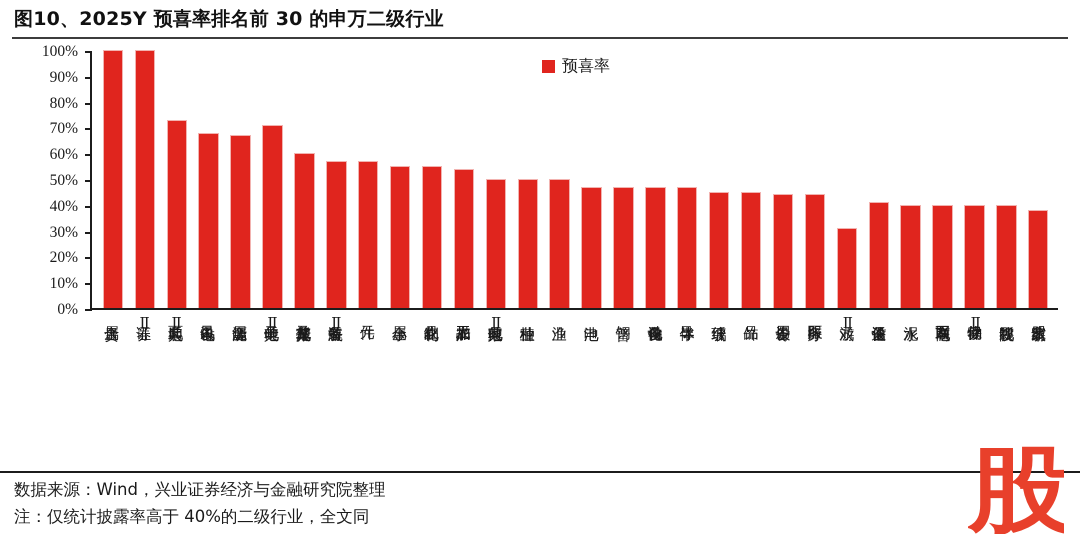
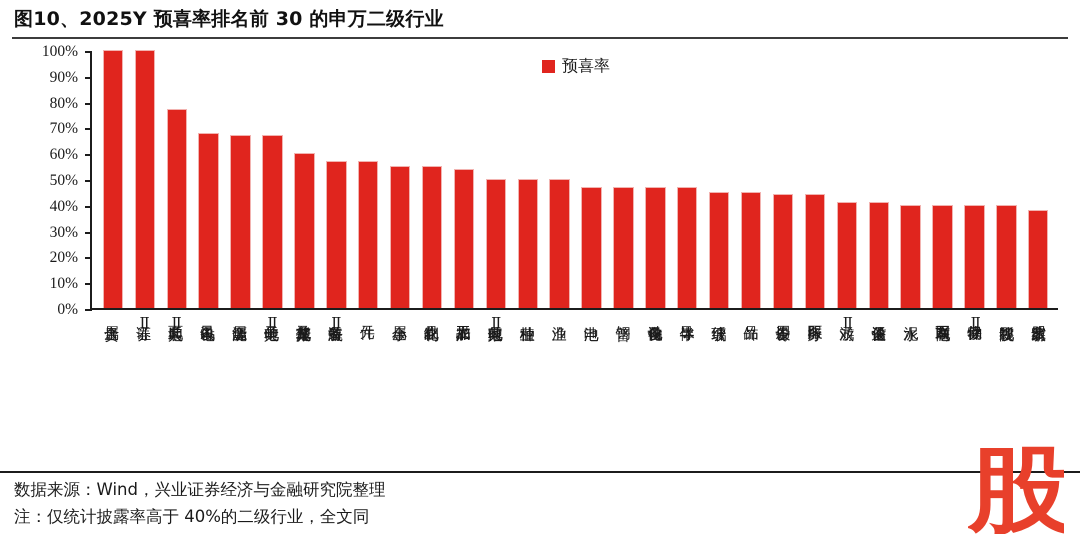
地面兵装Ⅱ: 73% -> 77%
其他电子Ⅱ: 71% -> 67%
游戏Ⅱ: 31% -> 41%
